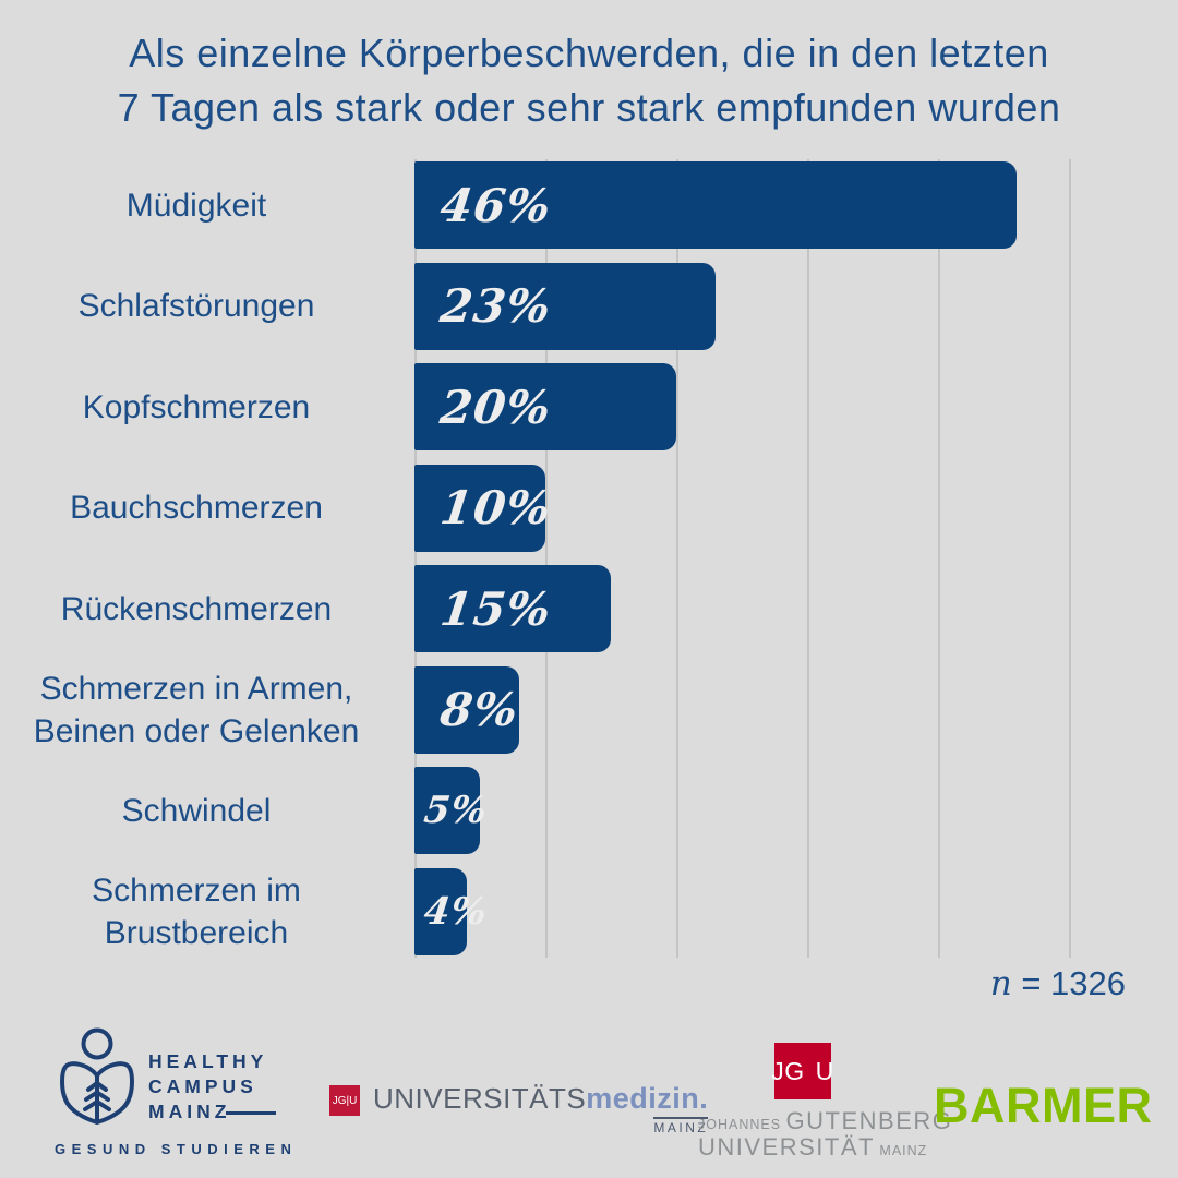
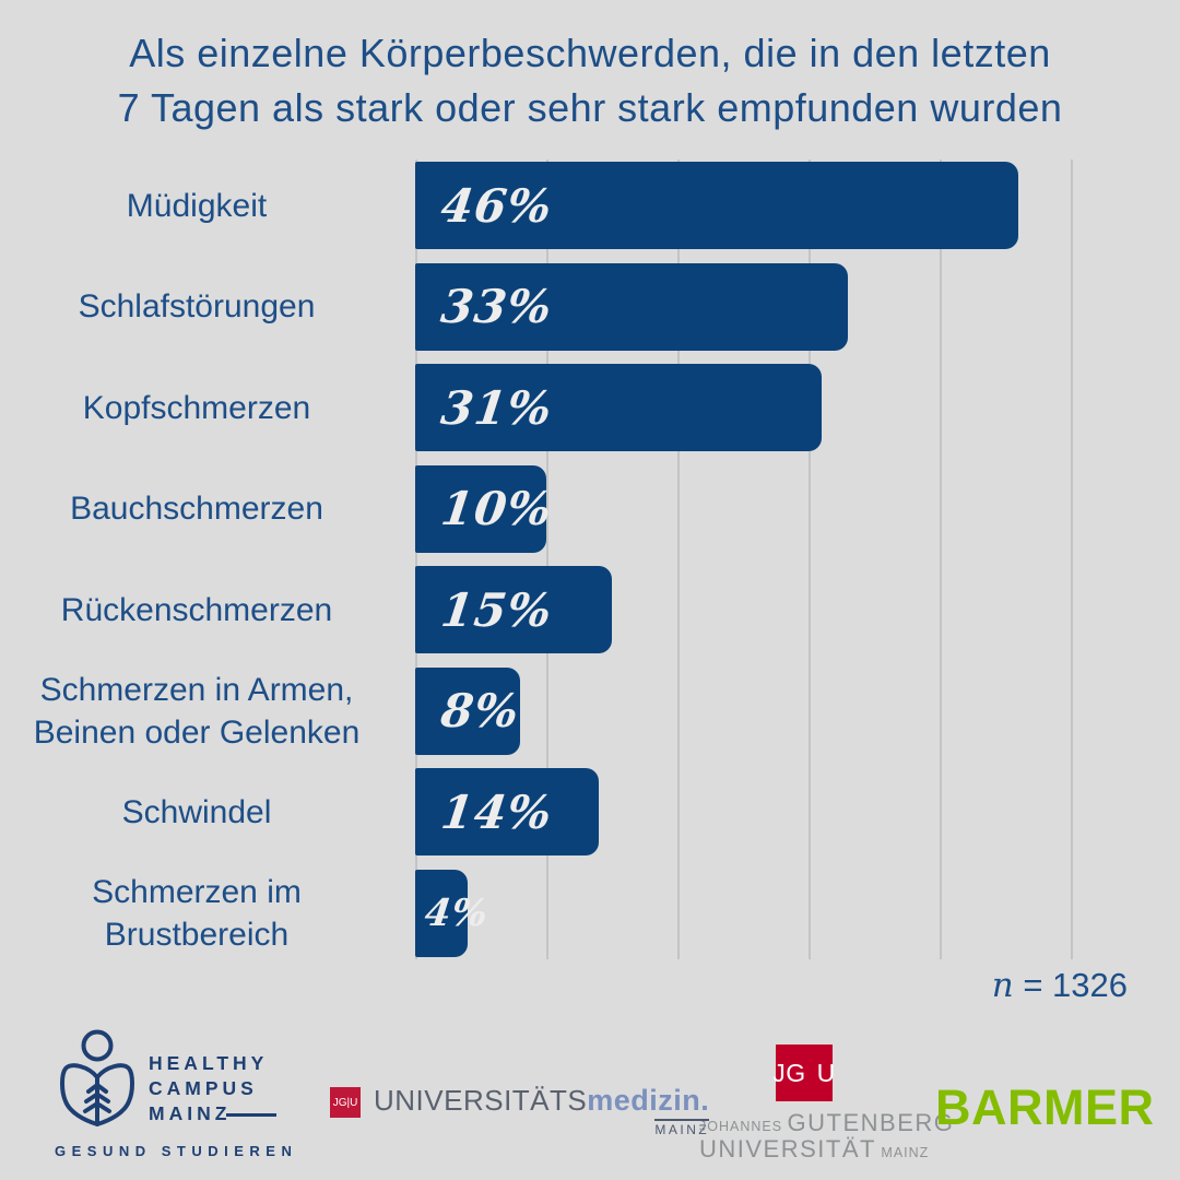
Schlafstörungen: 23% -> 33%
Kopfschmerzen: 20% -> 31%
Schwindel: 5% -> 14%
